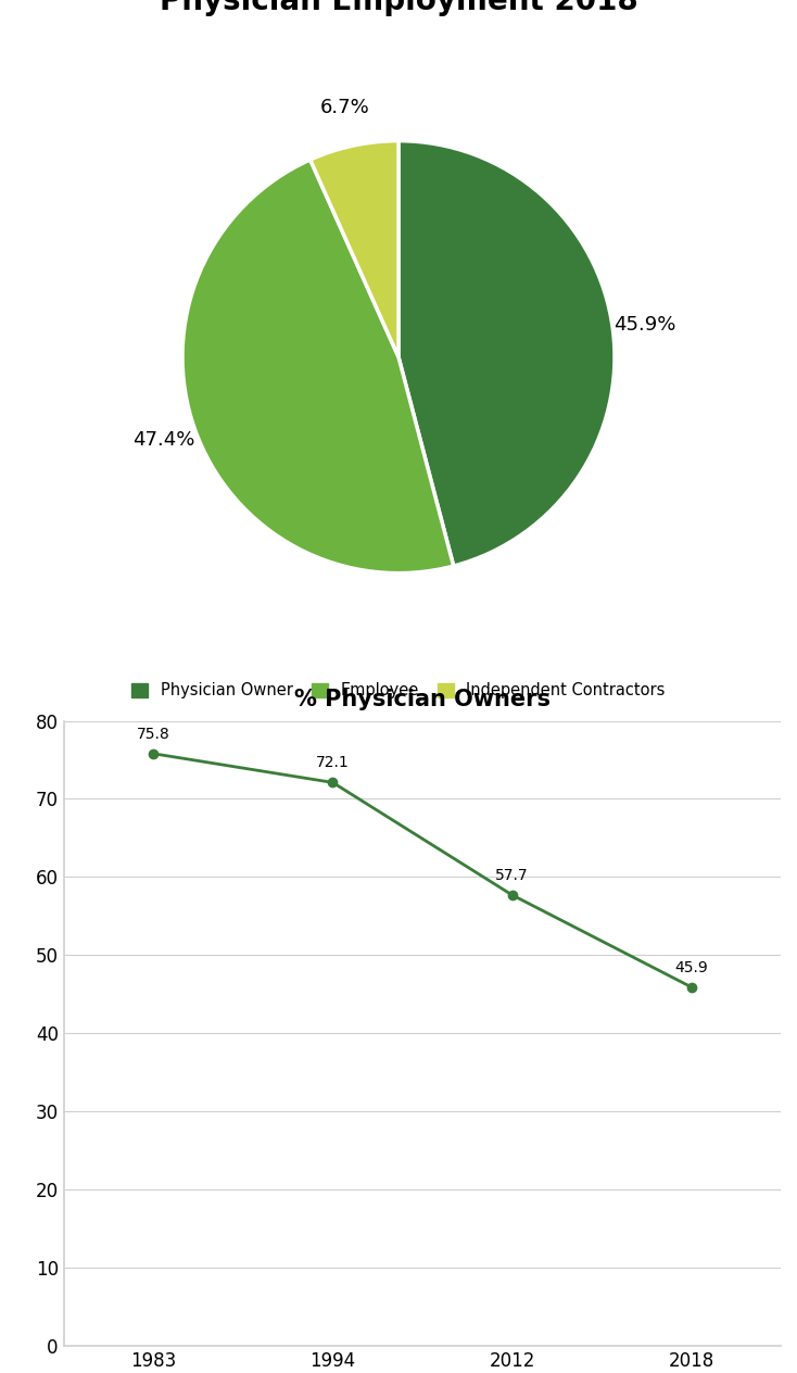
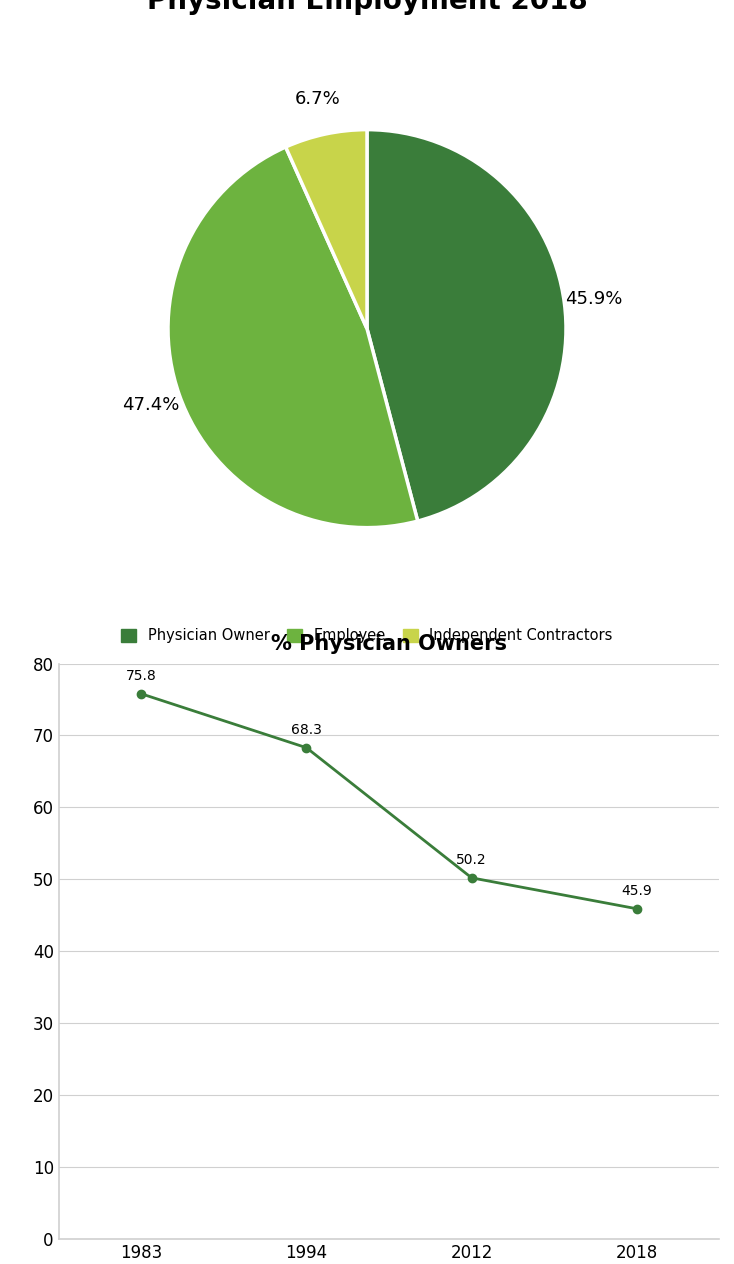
1994: 72.1 -> 68.3
2012: 57.7 -> 50.2
